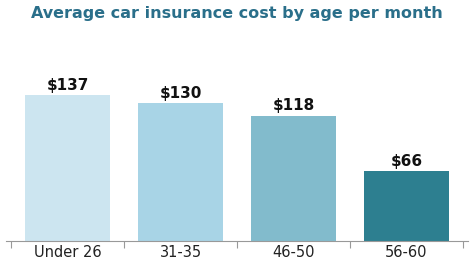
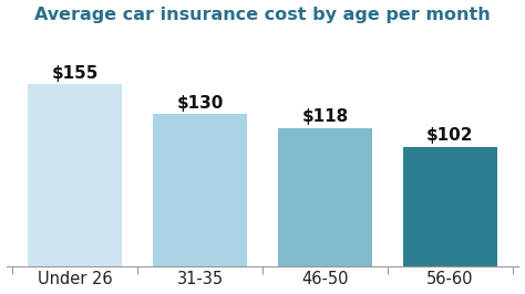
Under 26: $137 -> $155
56-60: $66 -> $102
